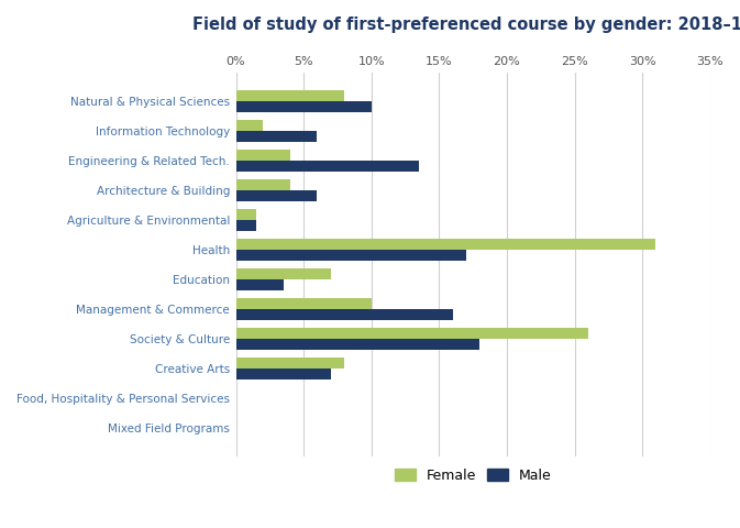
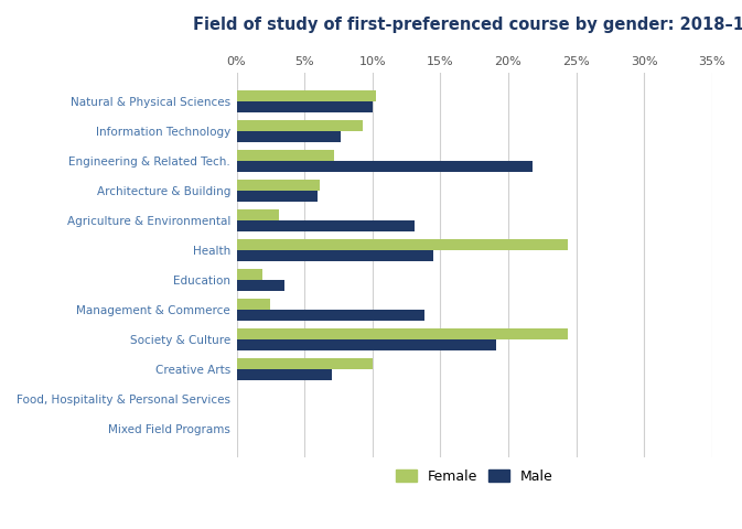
Female/Natural & Physical Sciences: 8.0% -> 10.3%
Female/Information Technology: 2.0% -> 9.3%
Male/Information Technology: 6.0% -> 7.7%
Female/Engineering & Related Tech.: 4.0% -> 7.2%
Male/Engineering & Related Tech.: 13.5% -> 21.8%
Female/Architecture & Building: 4.0% -> 6.1%
Female/Agriculture & Environmental: 1.5% -> 3.1%
Male/Agriculture & Environmental: 1.5% -> 13.1%
Female/Health: 31.0% -> 24.4%
Male/Health: 17.0% -> 14.5%
Female/Education: 7.0% -> 1.9%
Female/Management & Commerce: 10.0% -> 2.5%
Male/Management & Commerce: 16.0% -> 13.8%
Female/Society & Culture: 26.0% -> 24.4%
Male/Society & Culture: 18.0% -> 19.1%
Female/Creative Arts: 8.0% -> 10.0%
